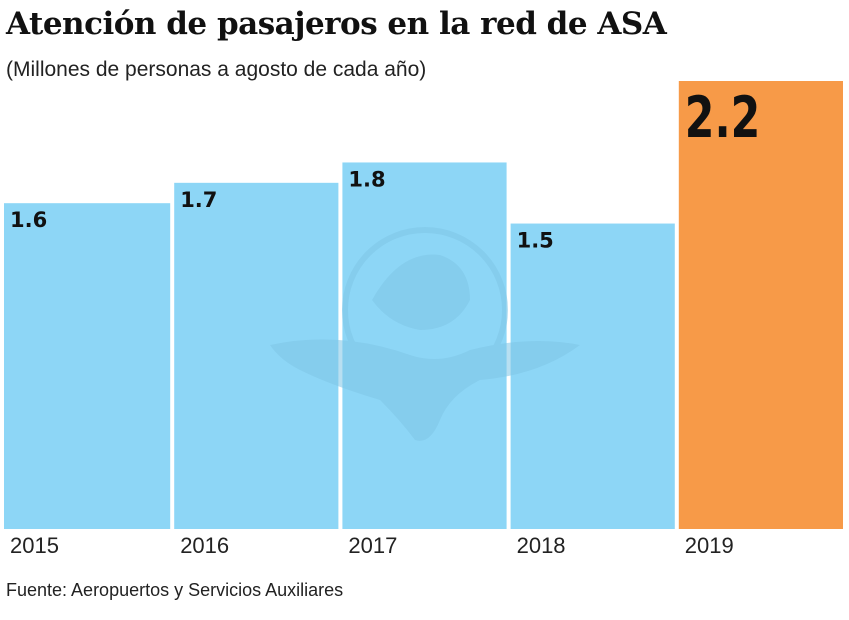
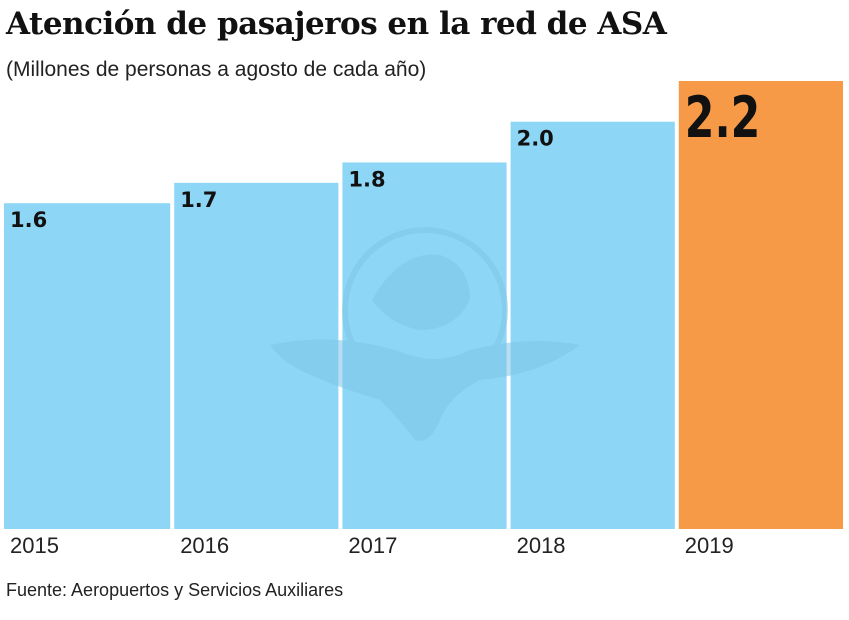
2018: 1.5 -> 2.0
